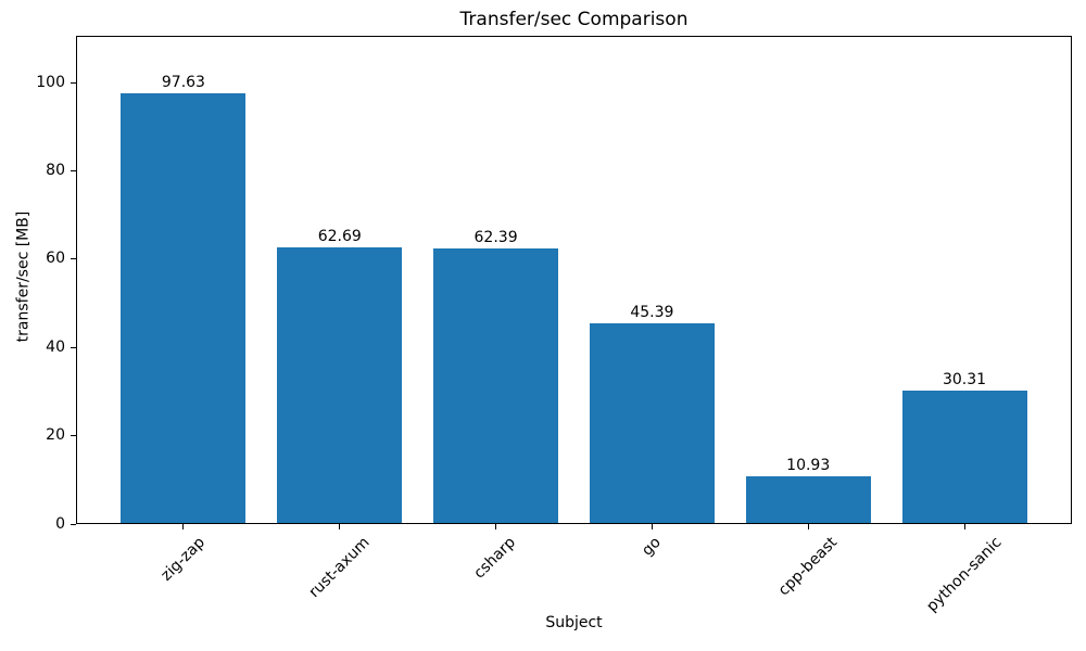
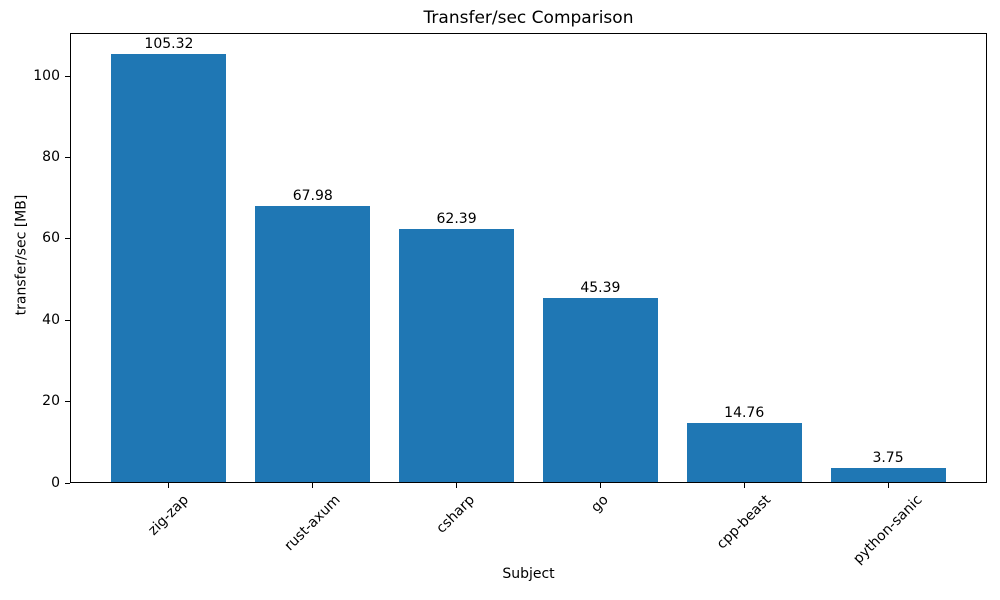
zig-zap: 97.63 -> 105.32
rust-axum: 62.69 -> 67.98
cpp-beast: 10.93 -> 14.76
python-sanic: 30.31 -> 3.75
